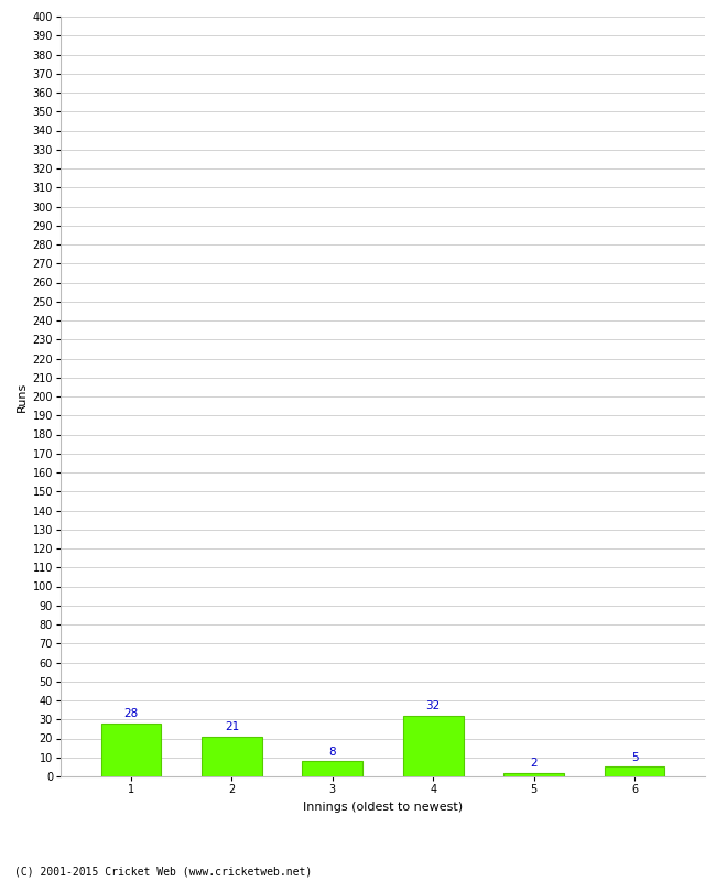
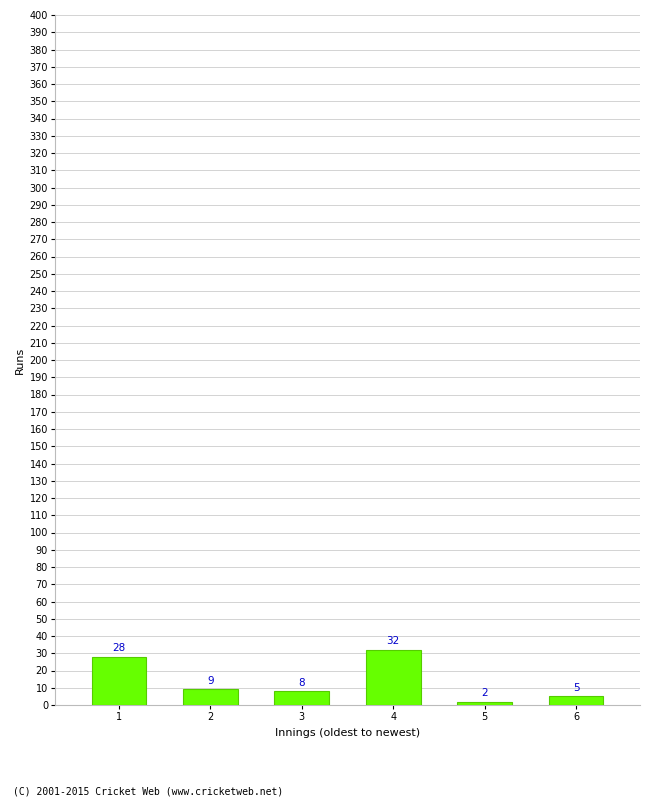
2: 21 -> 9
